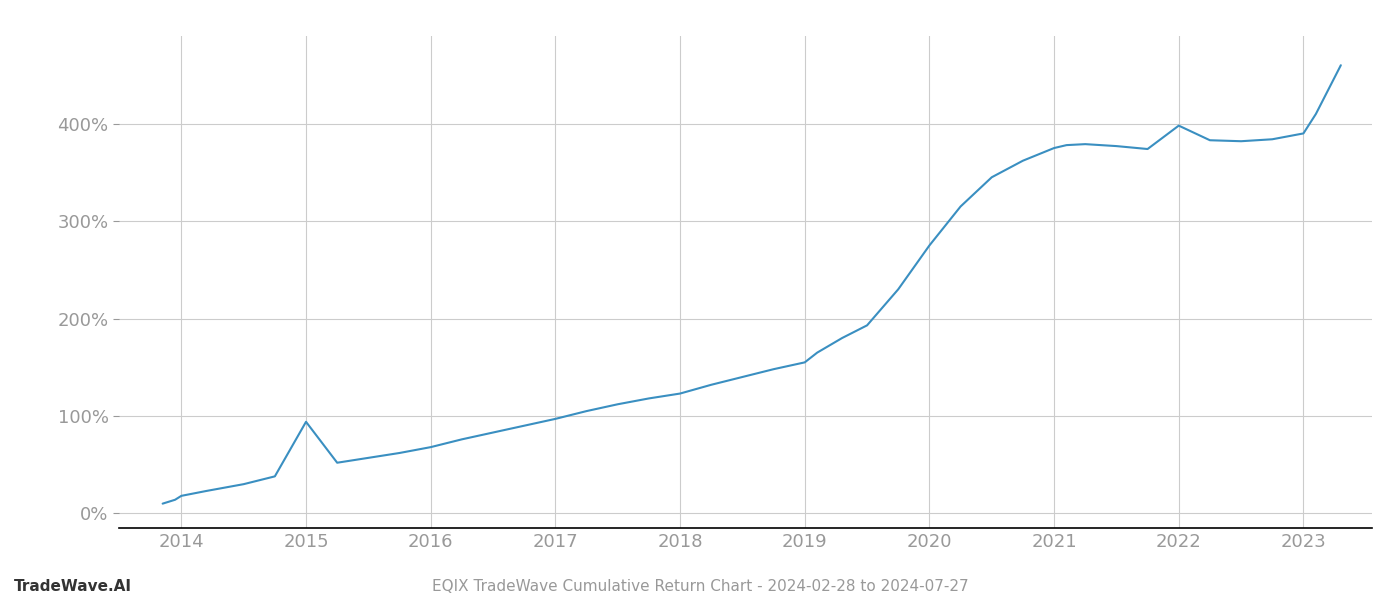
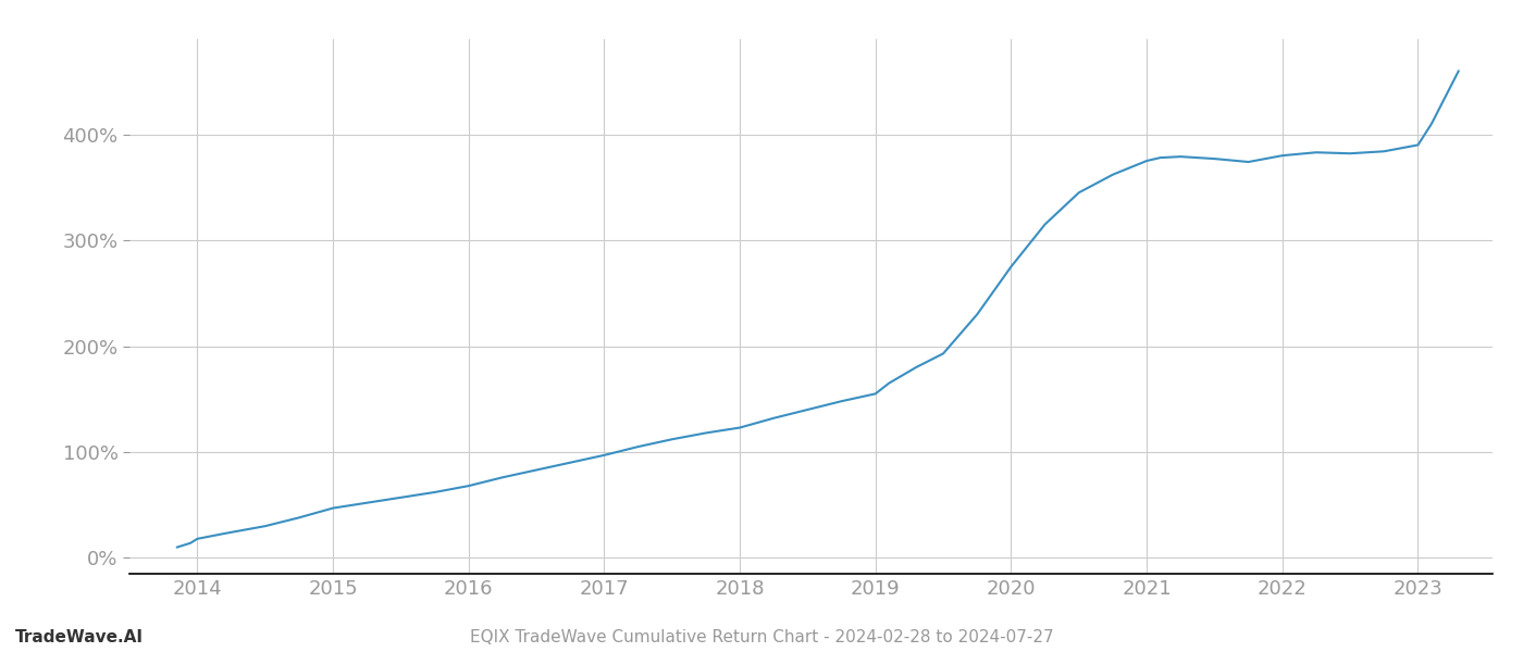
2015: 94% -> 47%
2022: 398% -> 380%
